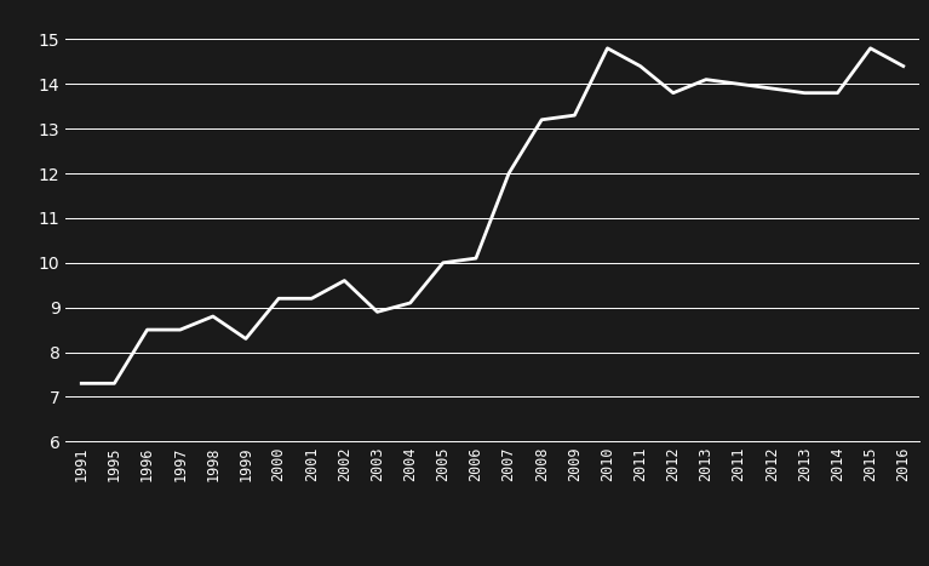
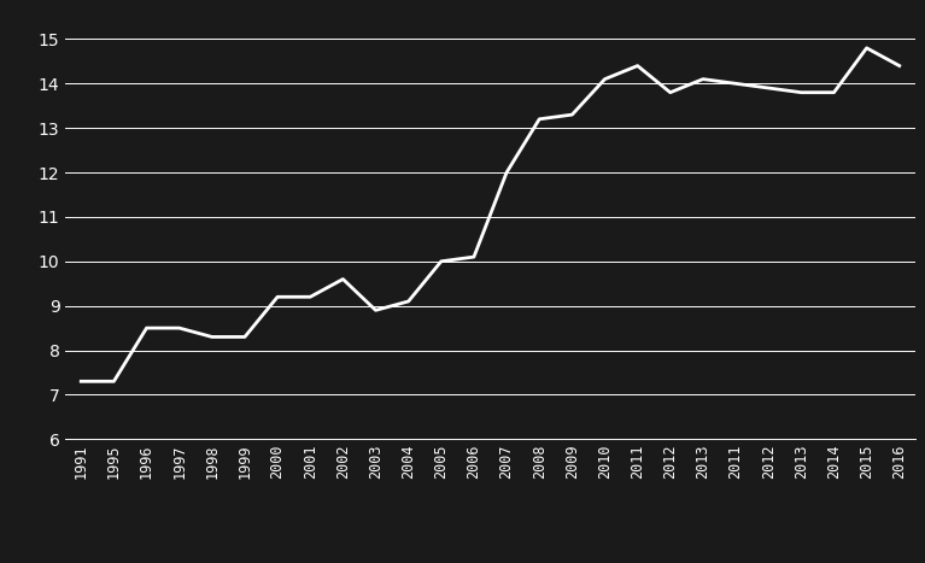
1998: 8.8 -> 8.3
2010: 14.8 -> 14.1
